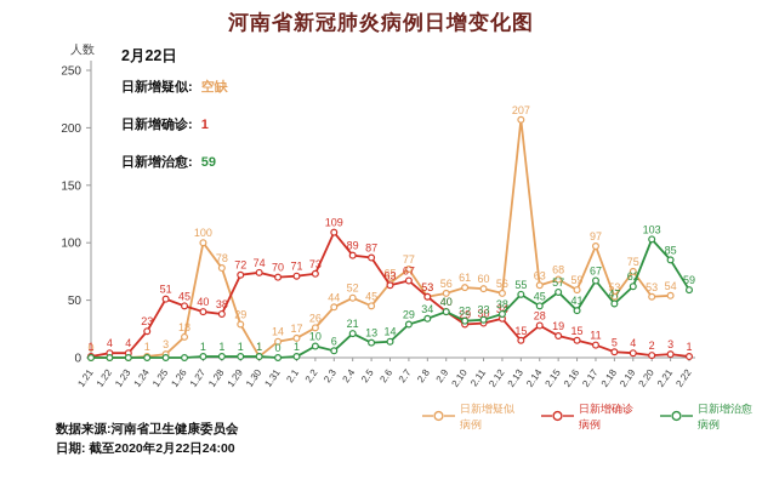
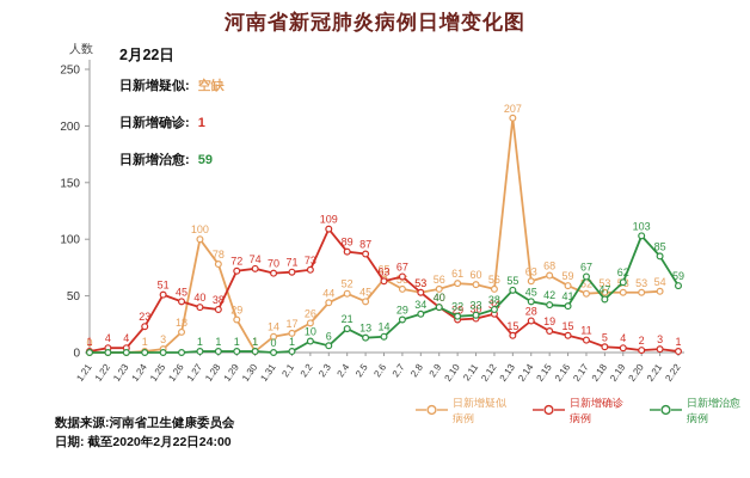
日新增疑似病例/2.7: 77 -> 56
日新增治愈病例/2.15: 57 -> 42
日新增疑似病例/2.17: 97 -> 52
日新增疑似病例/2.19: 75 -> 53
